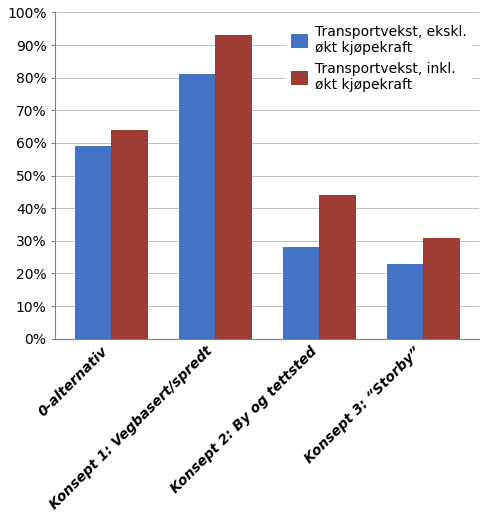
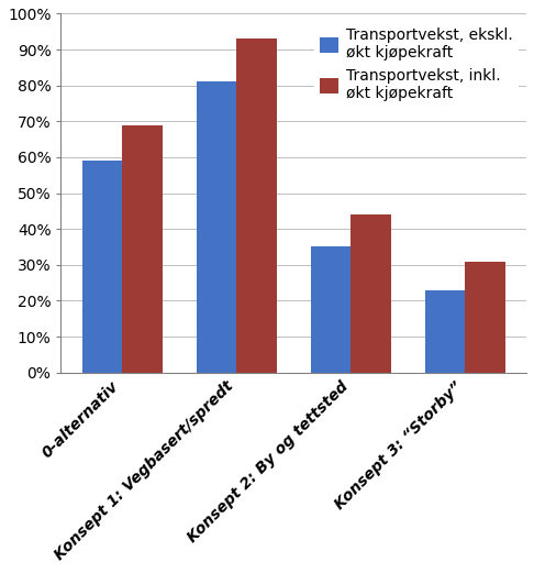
Transportvekst, inkl. økt kjøpekraft/0-alternativ: 64% -> 69%
Transportvekst, ekskl. økt kjøpekraft/Konsept 2: By og tettsted: 28% -> 35%
